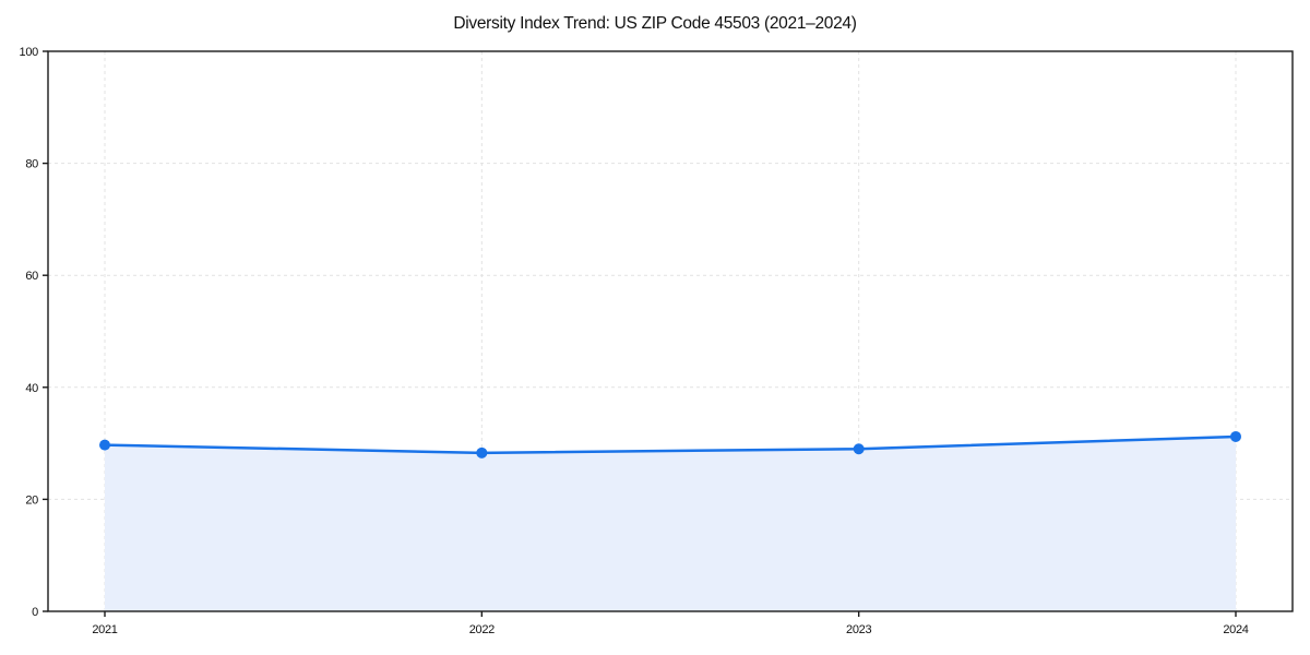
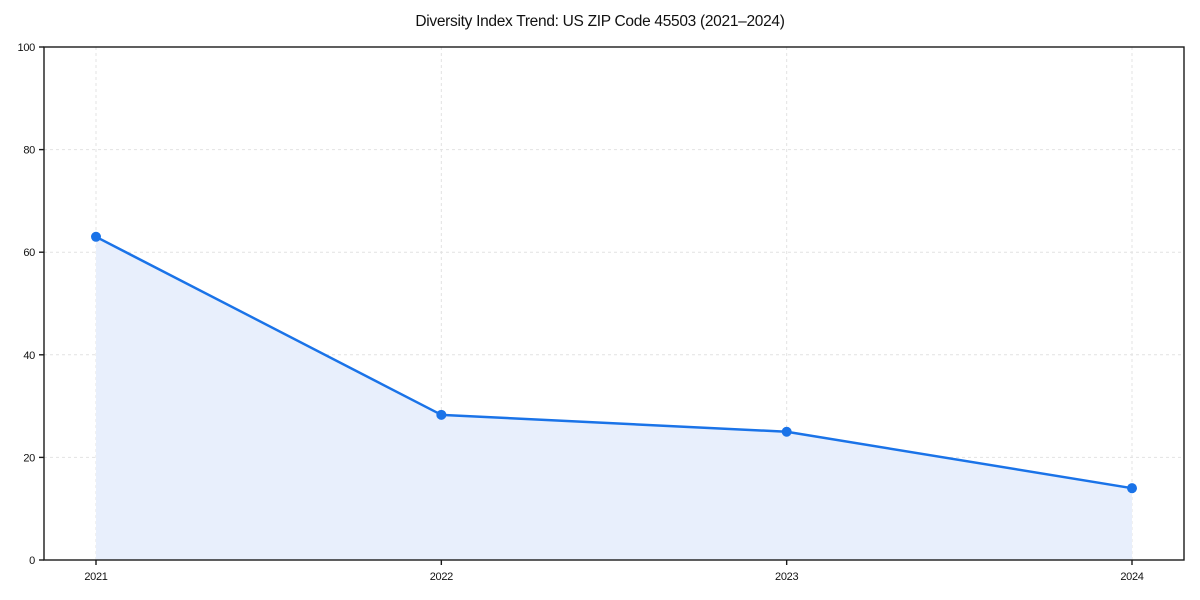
2021: 30 -> 63
2023: 29 -> 25
2024: 31 -> 14
